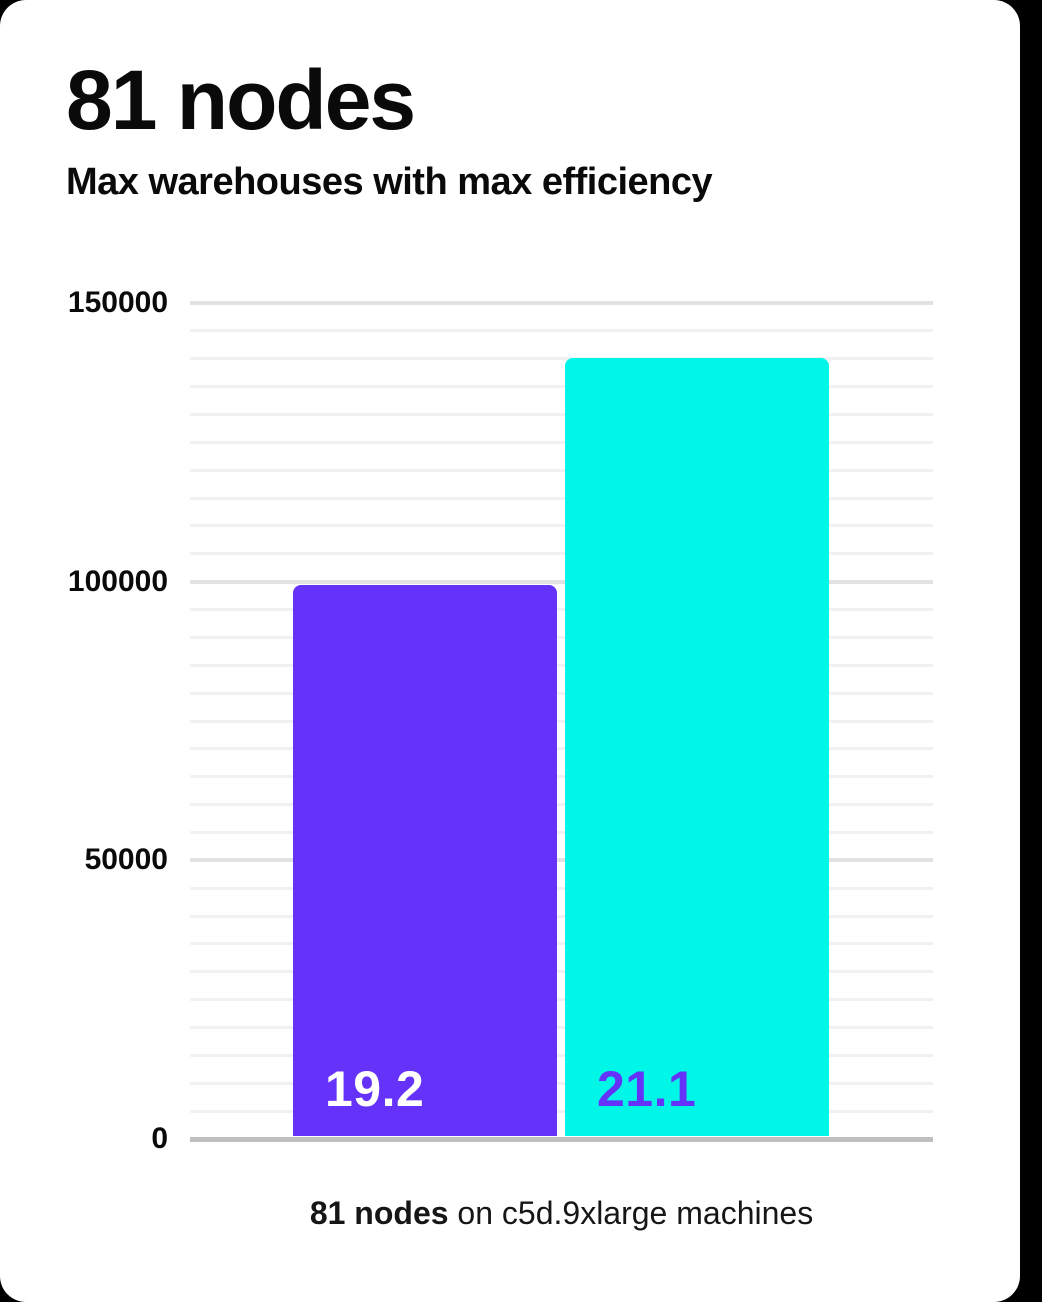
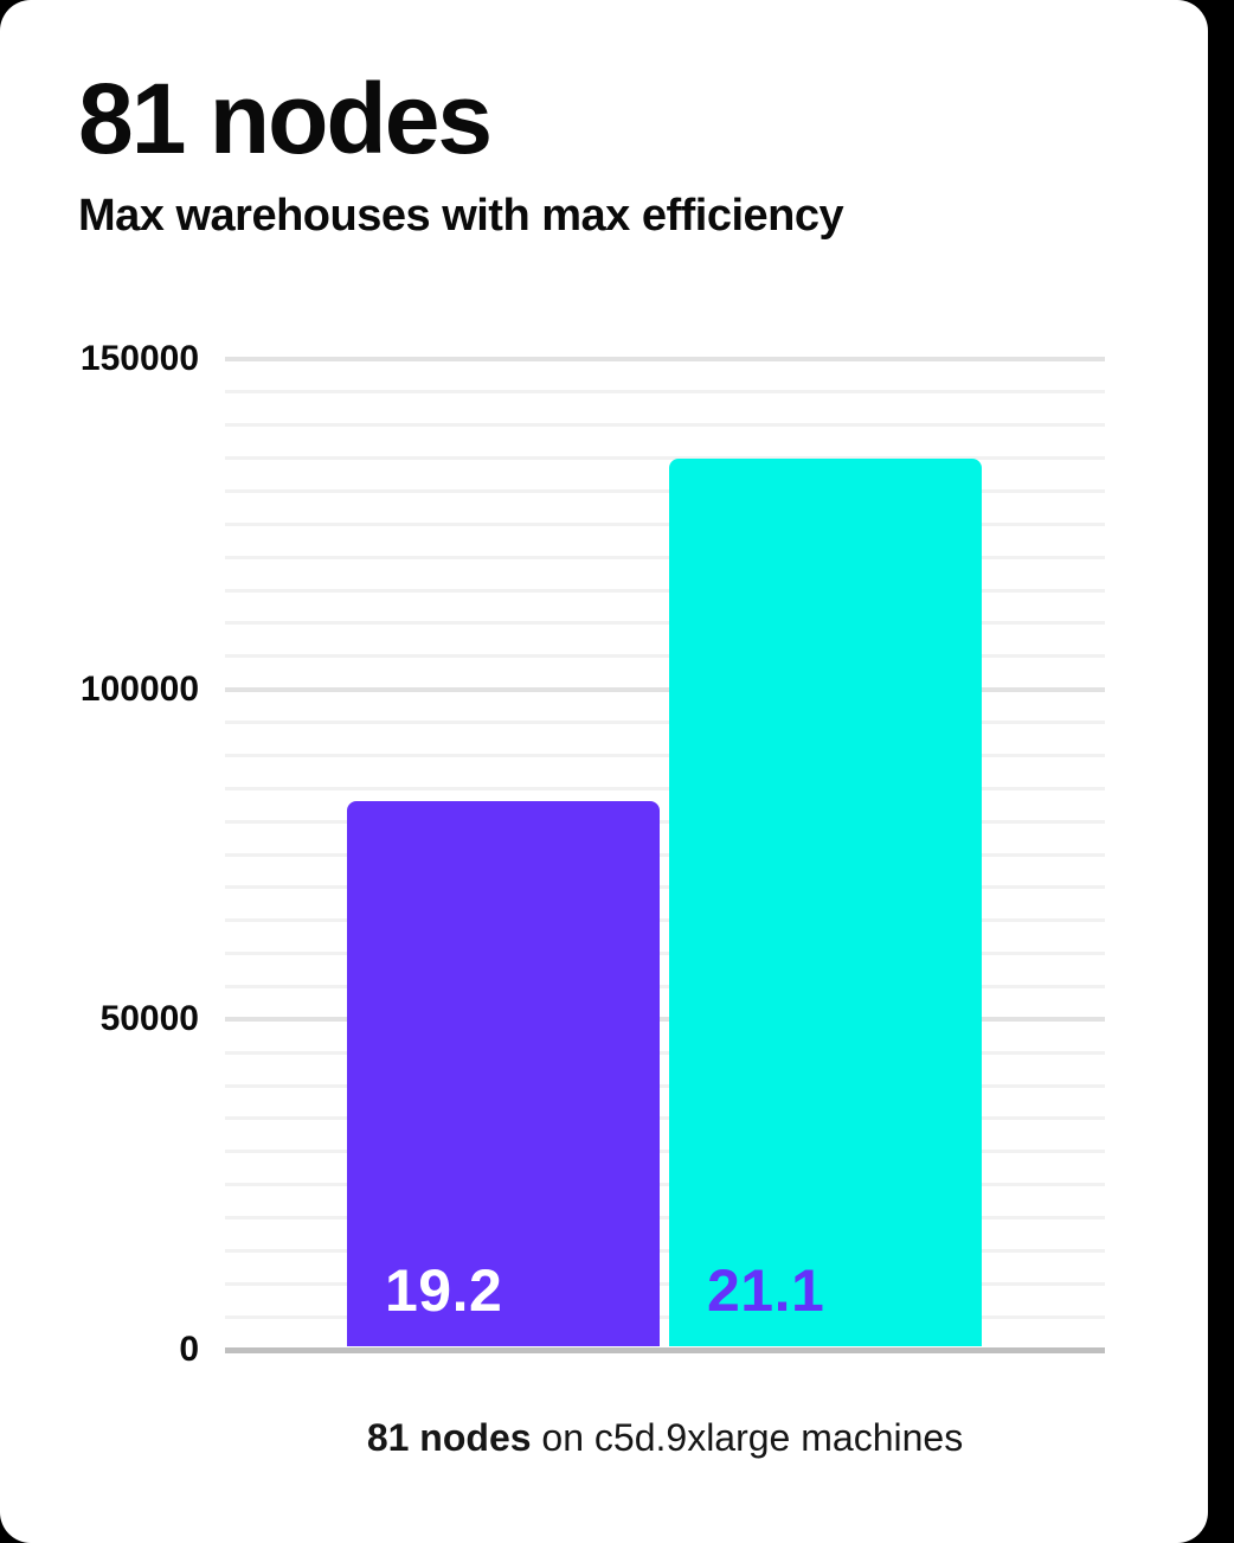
19.2: 99000 -> 83000
21.1: 140000 -> 135000
